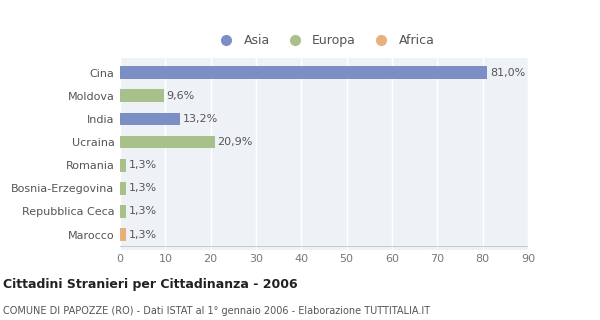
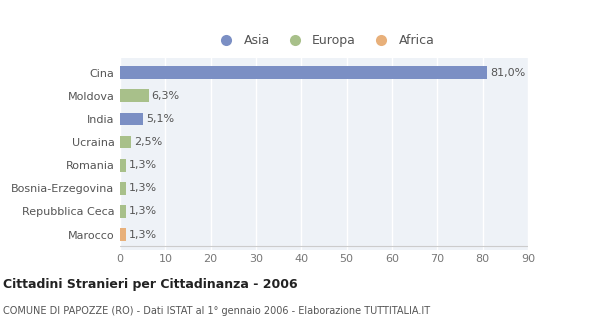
Moldova: 9,6% -> 6,3%
India: 13,2% -> 5,1%
Ucraina: 20,9% -> 2,5%
